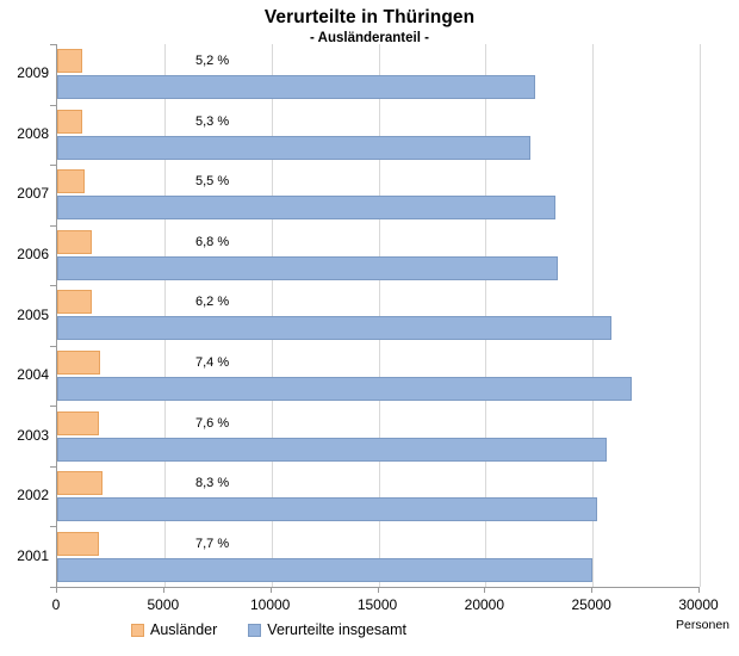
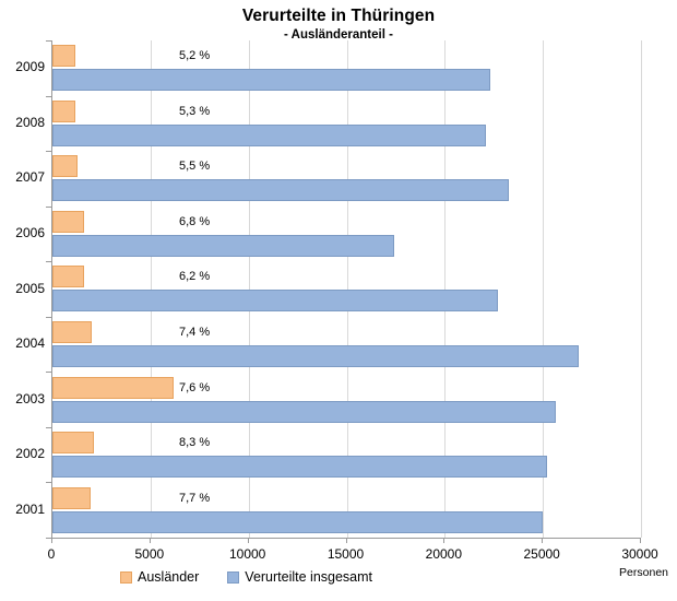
Verurteilte insgesamt/2006: 23400 -> 17400
Verurteilte insgesamt/2005: 25900 -> 22700
Ausländer/2003: 2000 -> 6200
